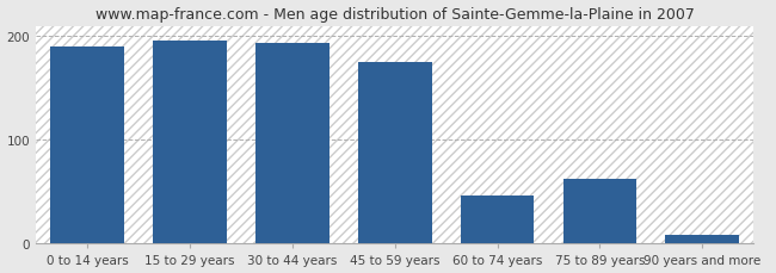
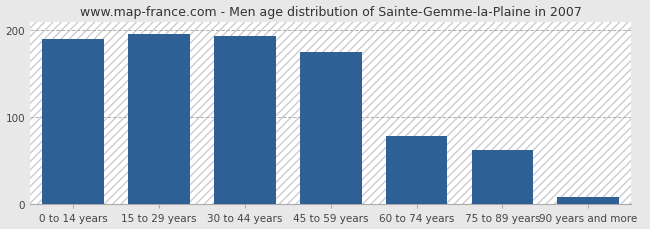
60 to 74 years: 46 -> 78
